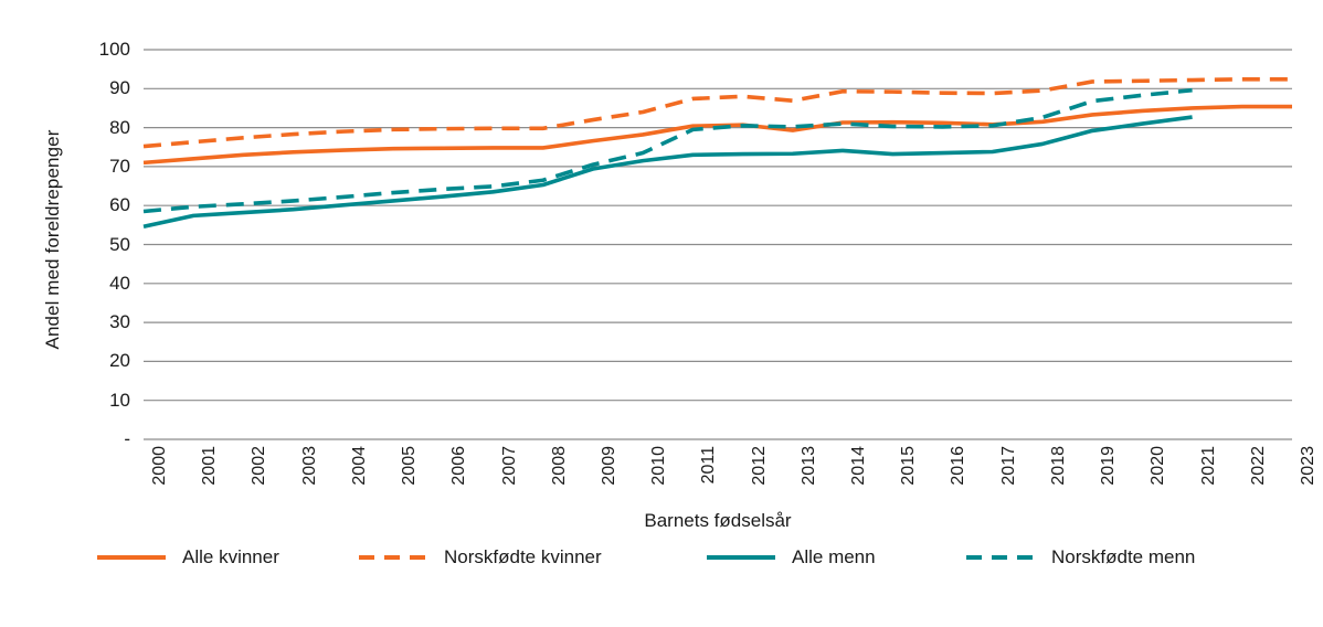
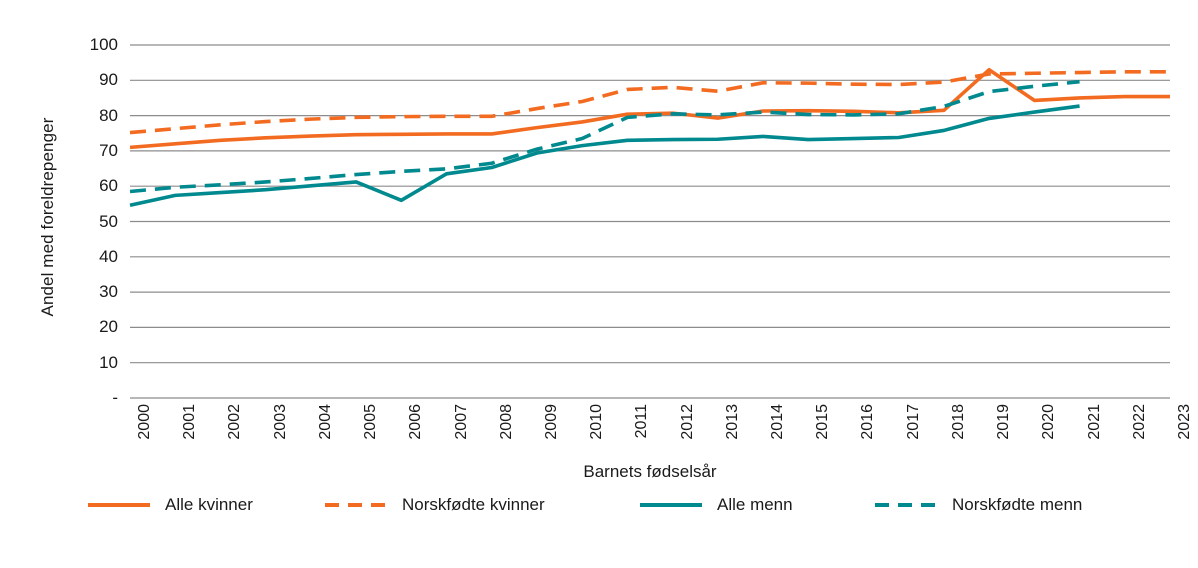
Alle menn/2006: 62 -> 56
Alle kvinner/2019: 83 -> 93
